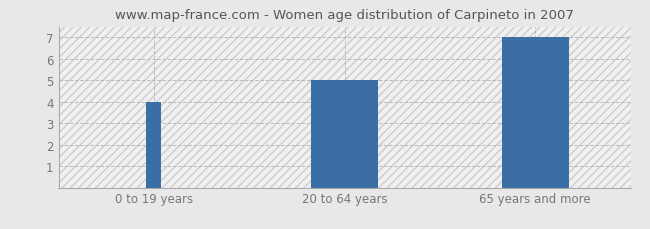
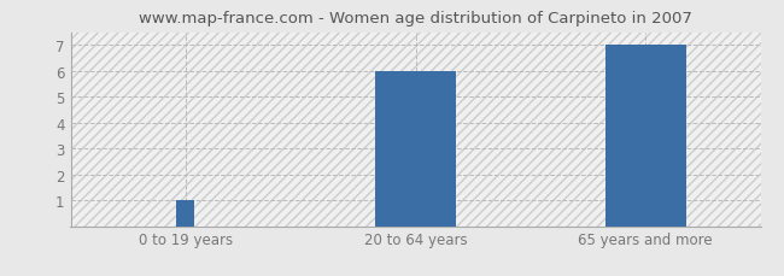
0 to 19 years: 4 -> 1
20 to 64 years: 5 -> 6
